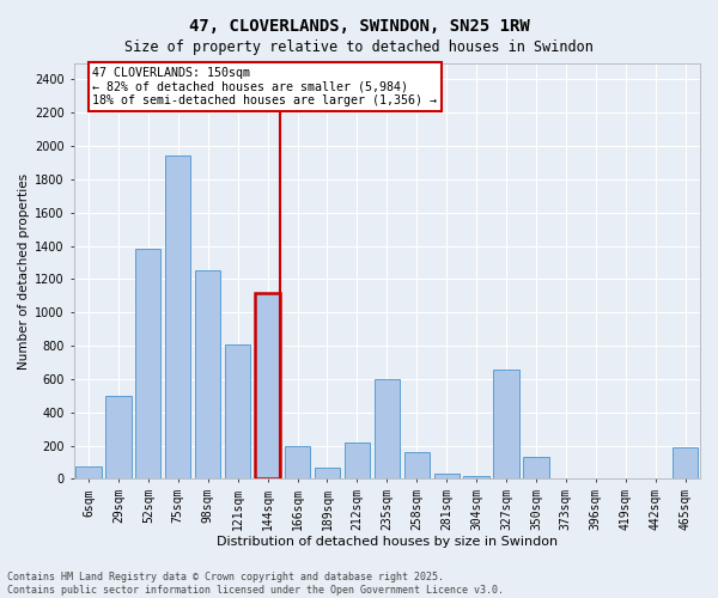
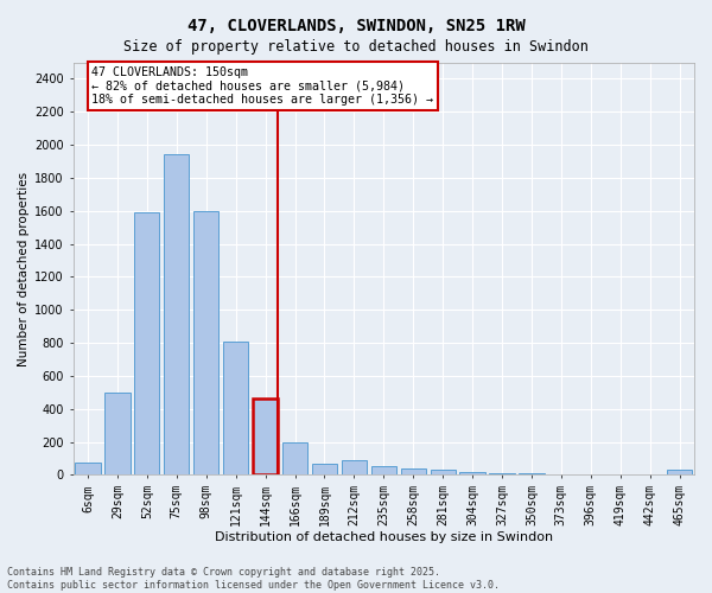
52sqm: 1380 -> 1590
98sqm: 1250 -> 1600
144sqm: 1120 -> 460
212sqm: 220 -> 90
235sqm: 600 -> 60
258sqm: 160 -> 40
327sqm: 660 -> 10
350sqm: 130 -> 10
465sqm: 190 -> 40
